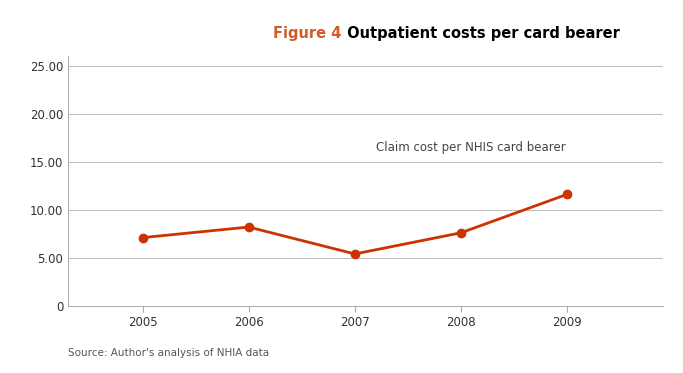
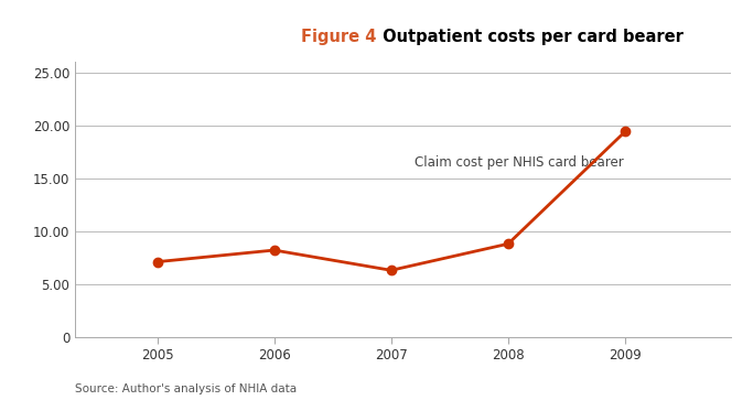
2007: 5.4 -> 6.3
2008: 7.6 -> 8.8
2009: 11.6 -> 19.4
